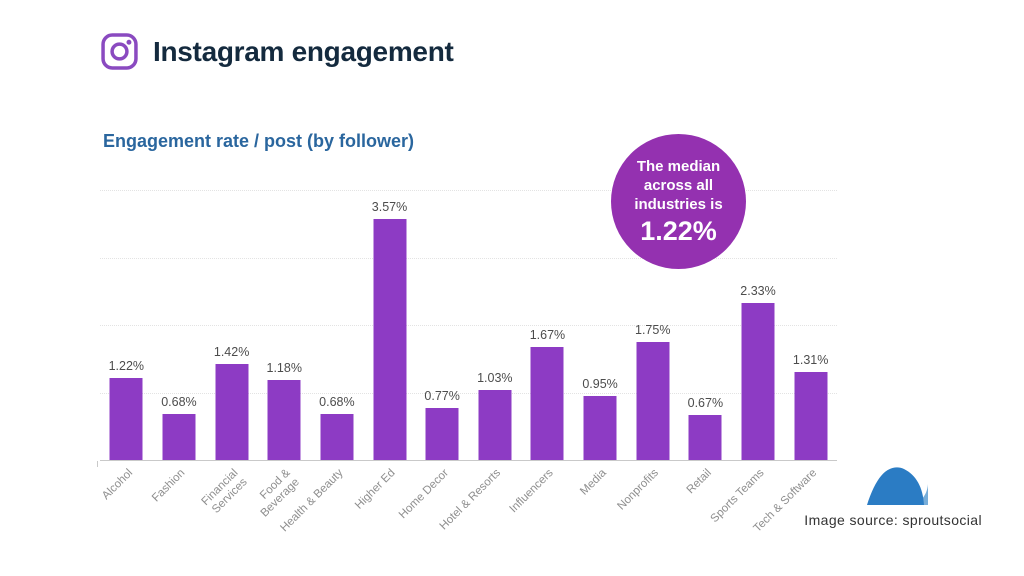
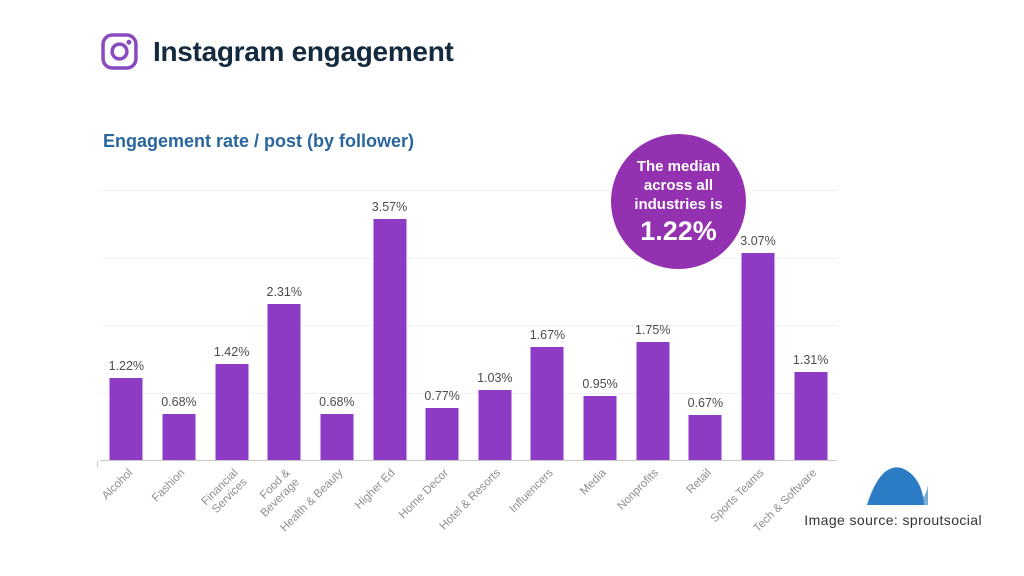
Food & Beverage: 1.18% -> 2.31%
Sports Teams: 2.33% -> 3.07%
